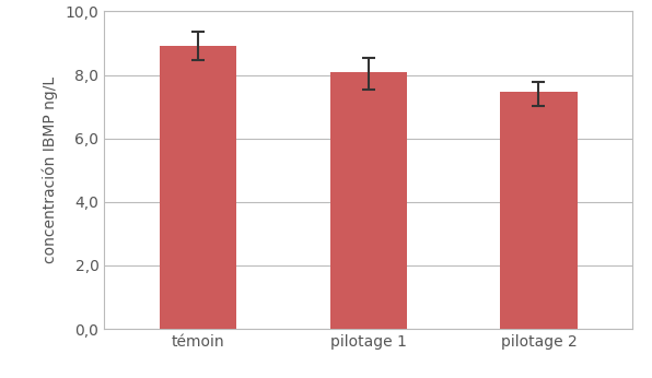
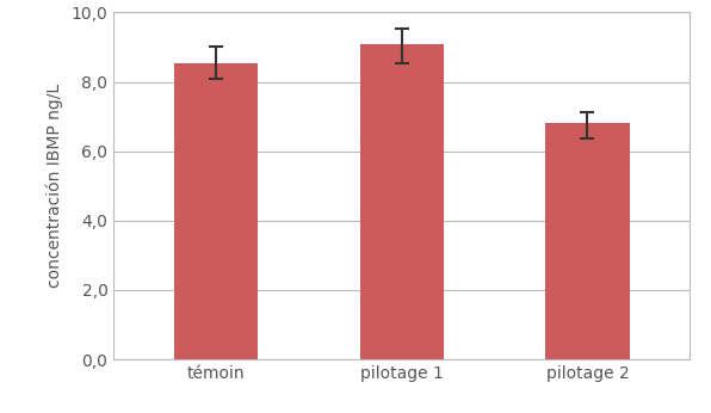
témoin: 8,90 -> 8,55
pilotage 1: 8,10 -> 9,10
pilotage 2: 7,45 -> 6,80
